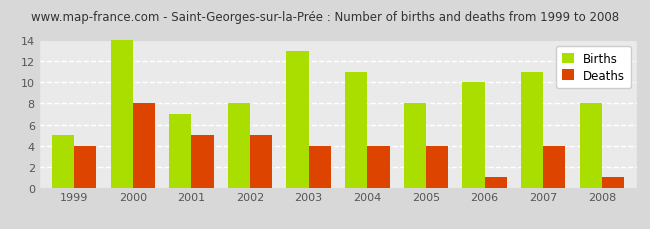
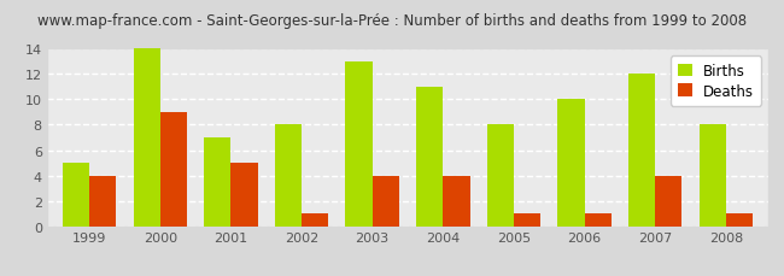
Deaths/2000: 8 -> 9
Deaths/2002: 5 -> 1
Deaths/2005: 4 -> 1
Births/2007: 11 -> 12
